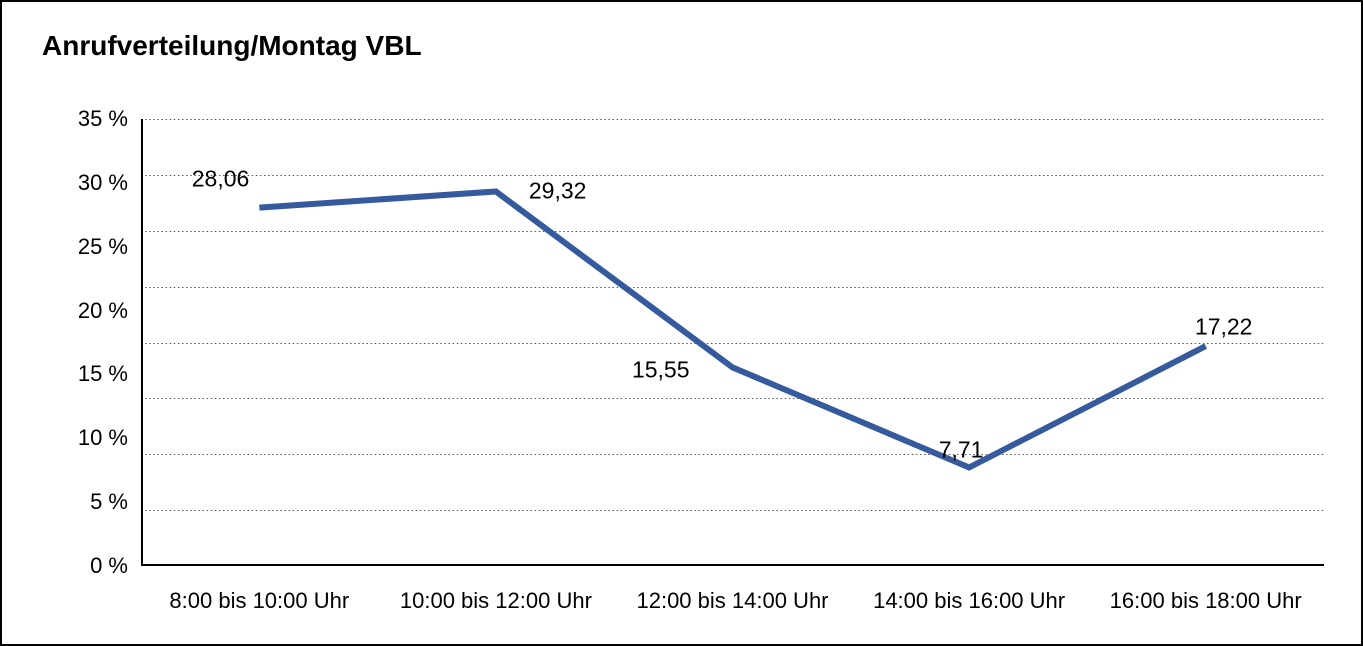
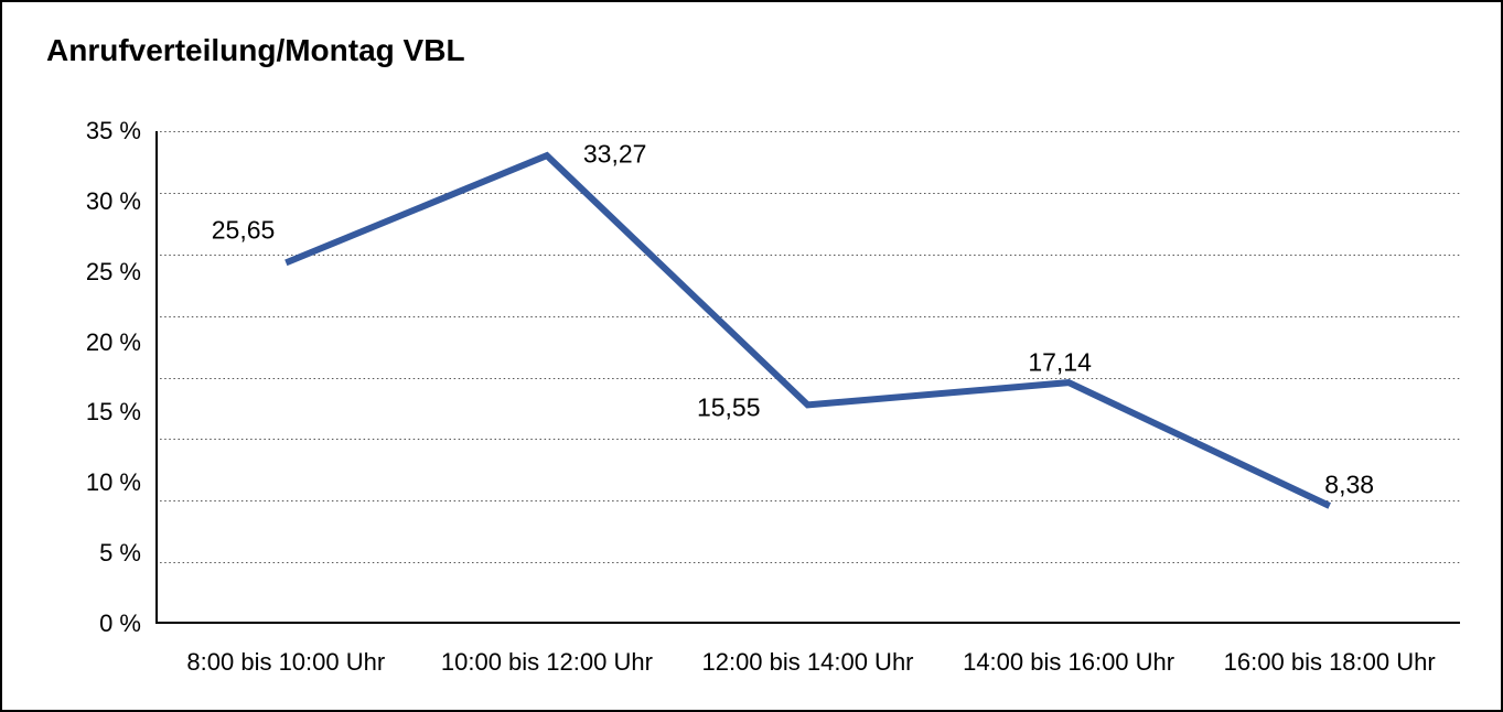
8:00 bis 10:00 Uhr: 28,06 -> 25,65
10:00 bis 12:00 Uhr: 29,32 -> 33,27
14:00 bis 16:00 Uhr: 7,71 -> 17,14
16:00 bis 18:00 Uhr: 17,22 -> 8,38
